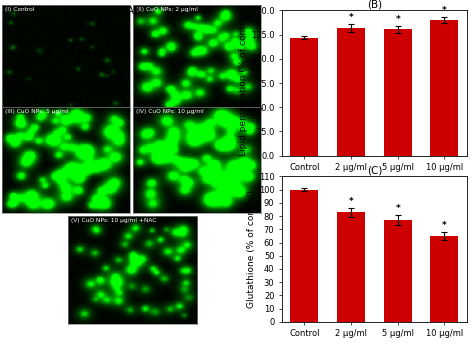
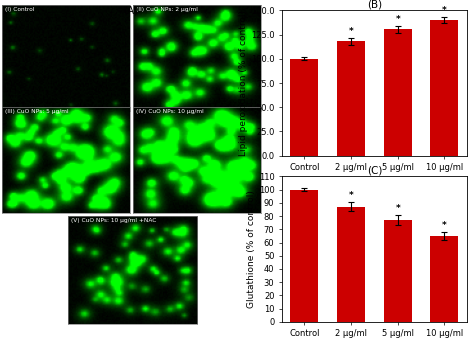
(B)/Control: 122 -> 100
(B)/2 μg/ml: 132 -> 118
(C)/2 μg/ml: 83 -> 87
